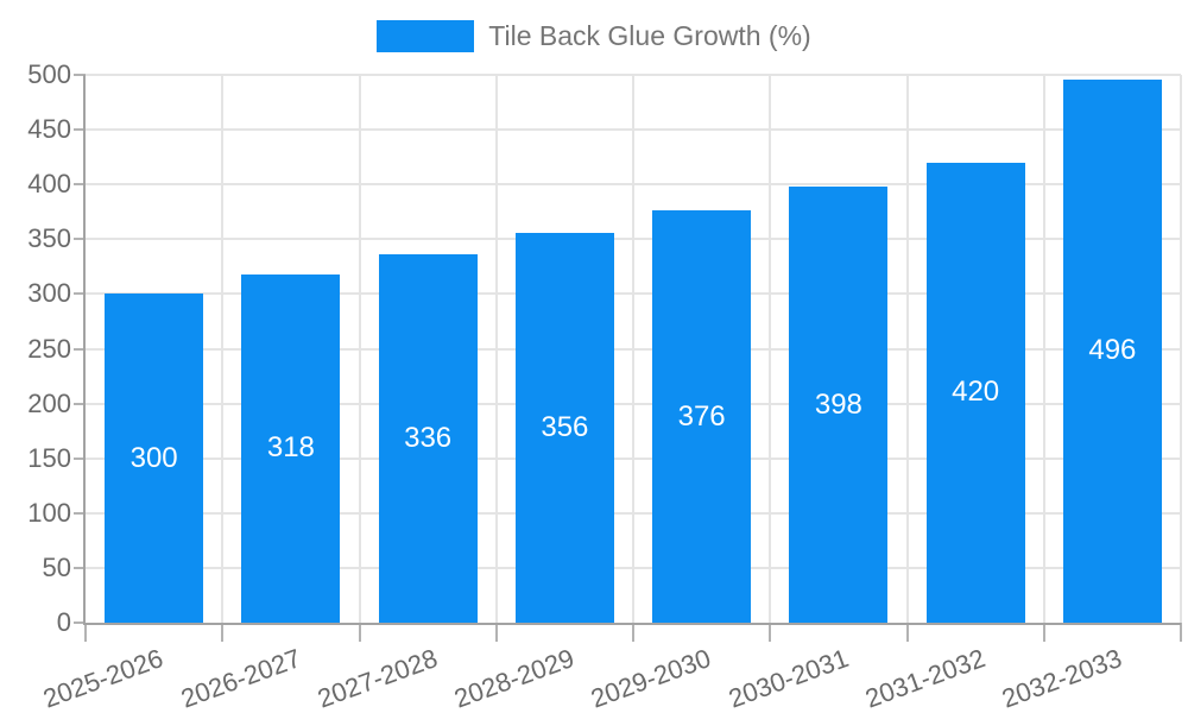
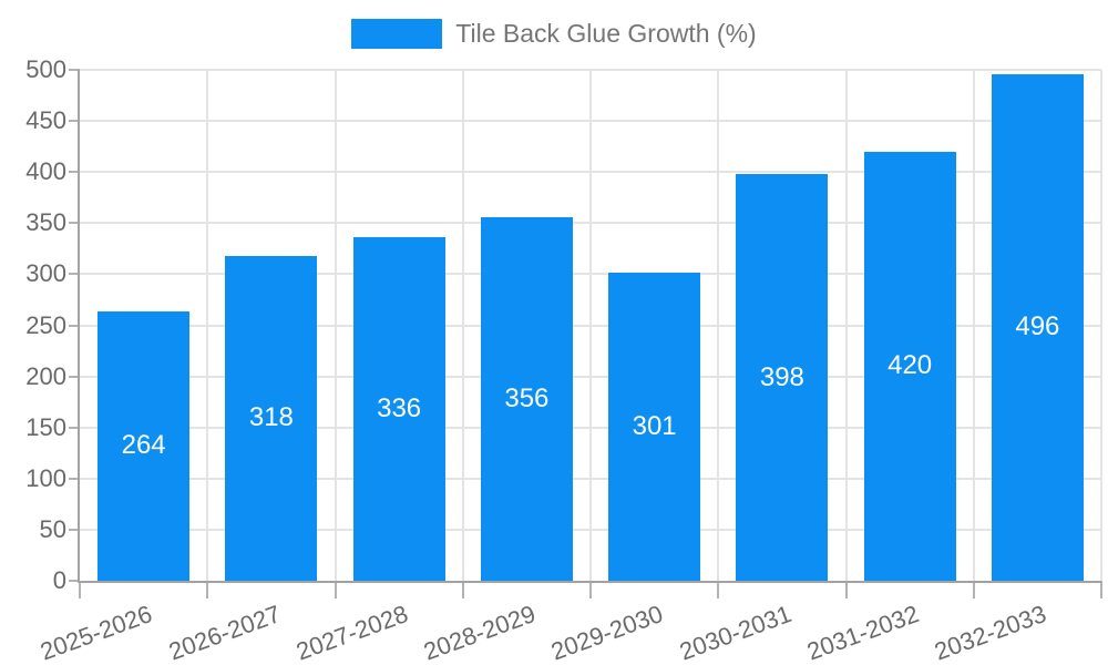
2025-2026: 300 -> 264
2029-2030: 376 -> 301
